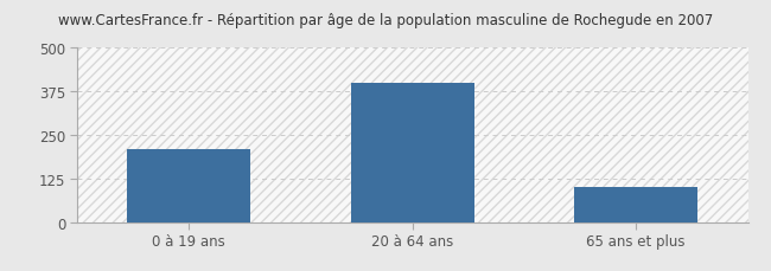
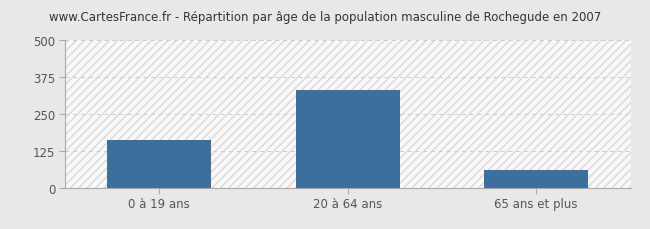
0 à 19 ans: 210 -> 160
20 à 64 ans: 400 -> 330
65 ans et plus: 100 -> 60
